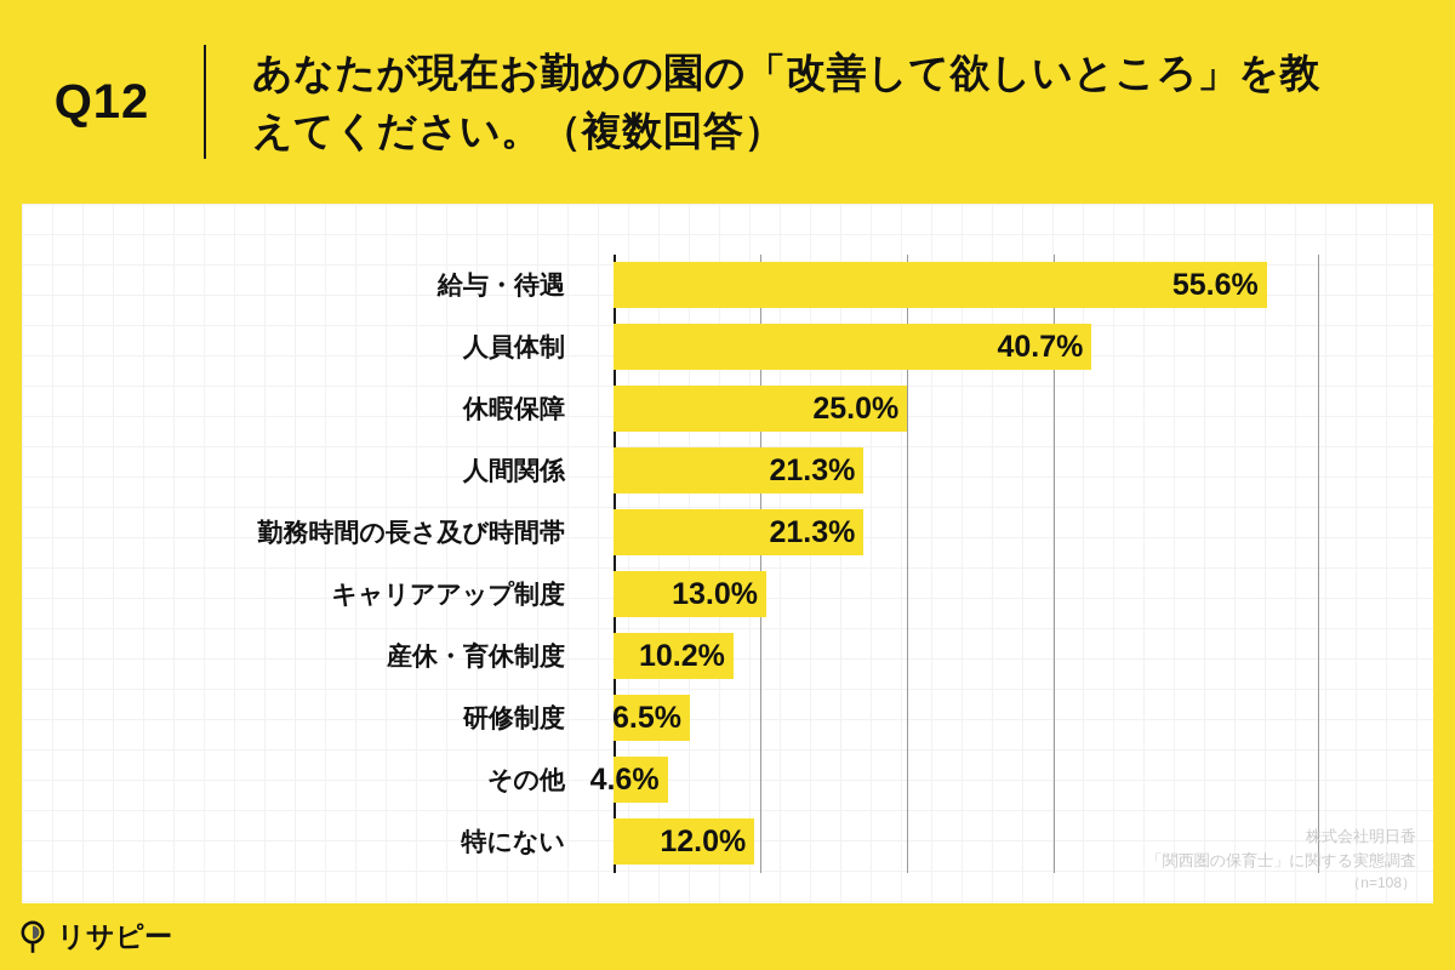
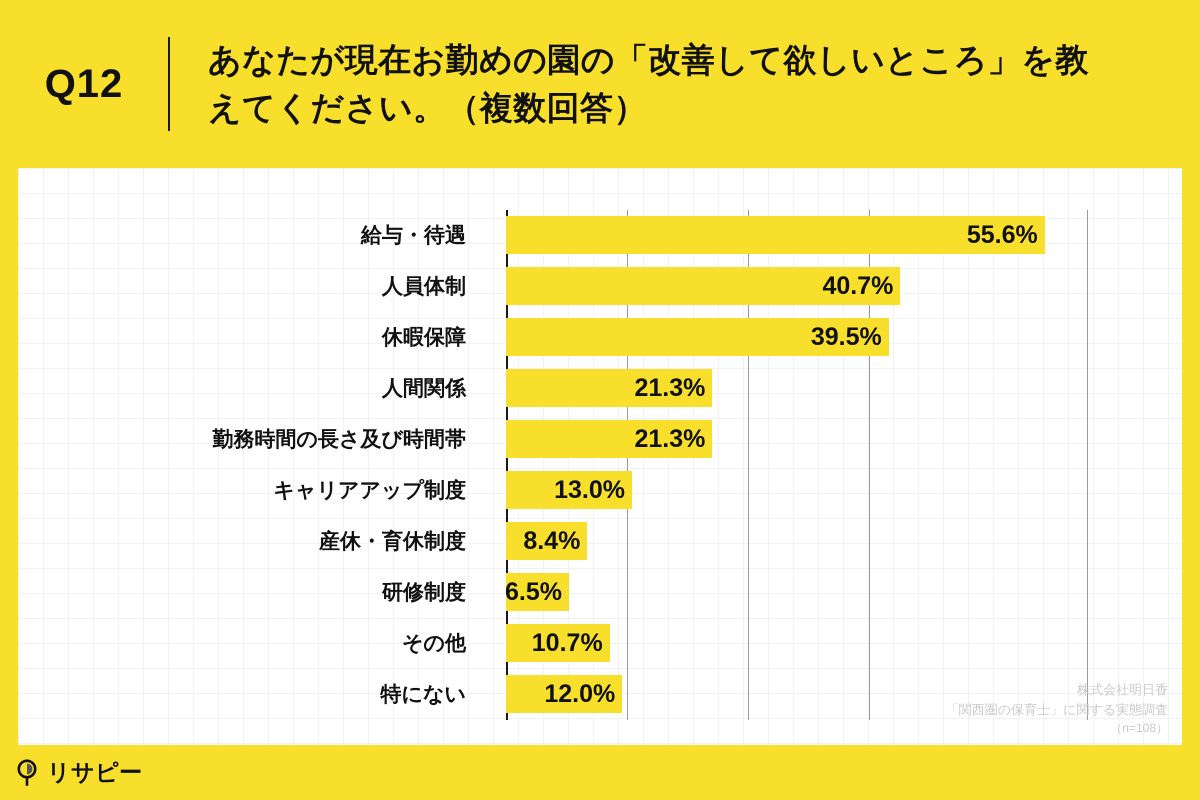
休暇保障: 25.0% -> 39.5%
産休・育休制度: 10.2% -> 8.4%
その他: 4.6% -> 10.7%
